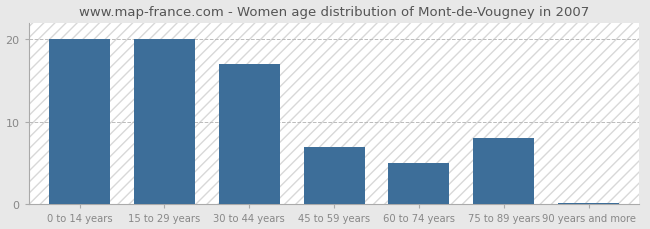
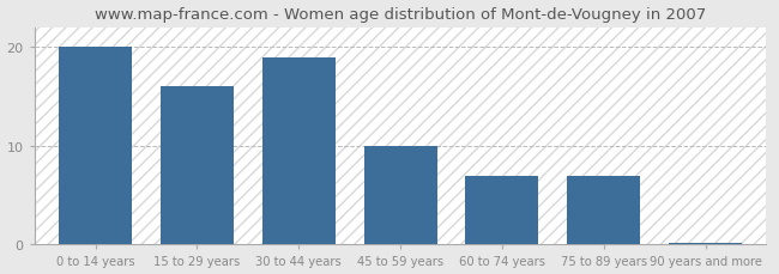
15 to 29 years: 20.0 -> 16.0
30 to 44 years: 17.0 -> 19.0
45 to 59 years: 7.0 -> 10.0
60 to 74 years: 5.0 -> 7.0
75 to 89 years: 8.0 -> 7.0
